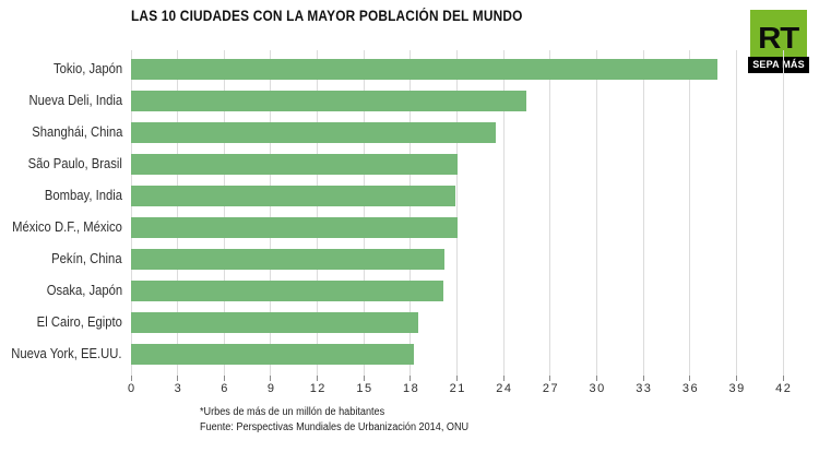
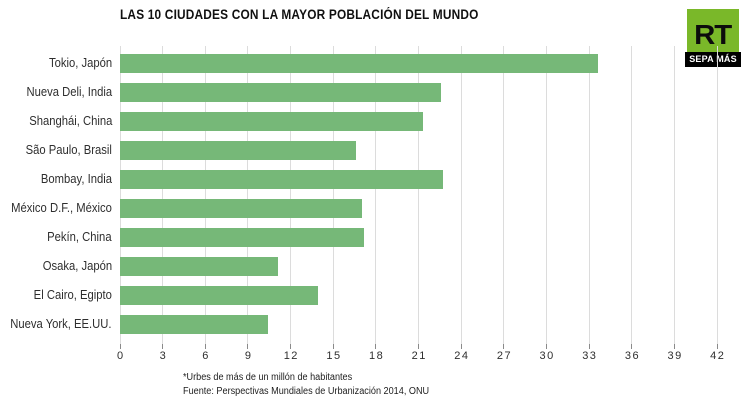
Tokio, Japón: 37.8 -> 33.6
Nueva Deli, India: 25.5 -> 22.6
Shanghái, China: 23.5 -> 21.3
São Paulo, Brasil: 21.0 -> 16.6
Bombay, India: 20.9 -> 22.7
México D.F., México: 21.0 -> 17.0
Pekín, China: 20.2 -> 17.2
Osaka, Japón: 20.1 -> 11.1
El Cairo, Egipto: 18.5 -> 13.9
Nueva York, EE.UU.: 18.2 -> 10.4
